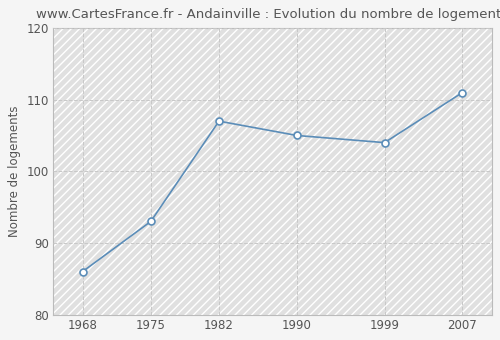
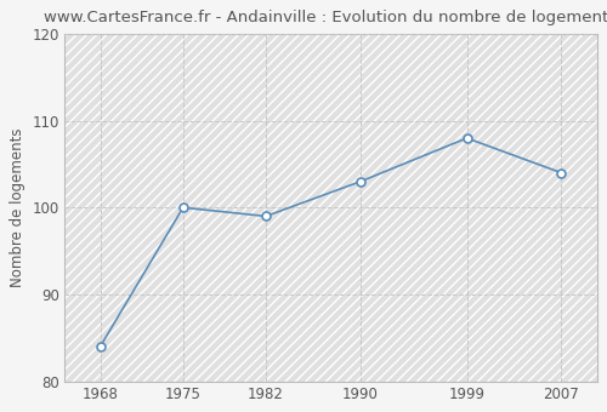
1968: 86 -> 84
1975: 93 -> 100
1982: 107 -> 99
1990: 105 -> 103
1999: 104 -> 108
2007: 111 -> 104
